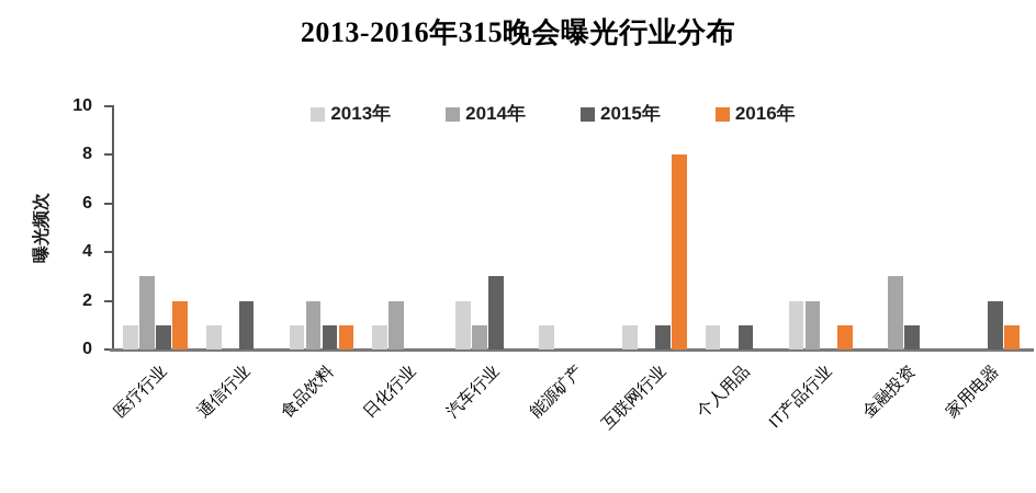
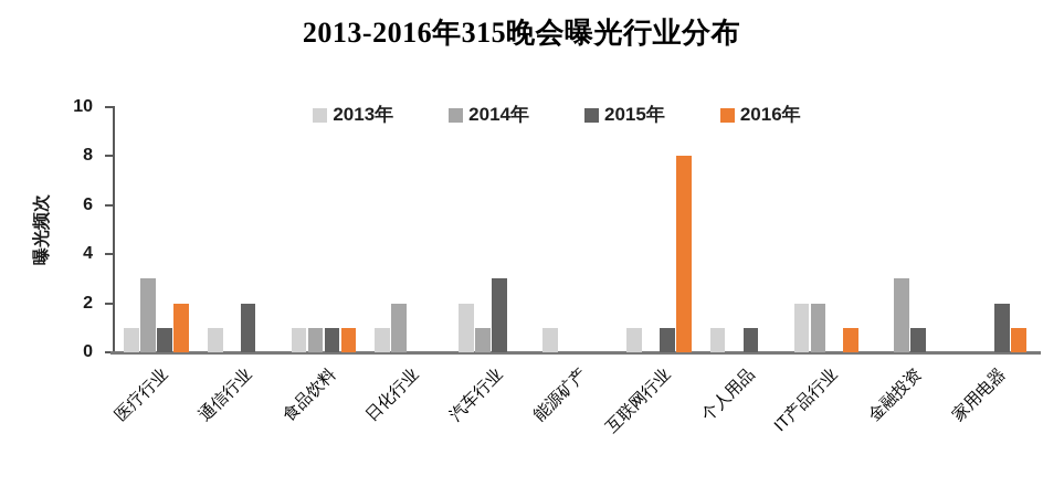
2014年/食品饮料: 2 -> 1
